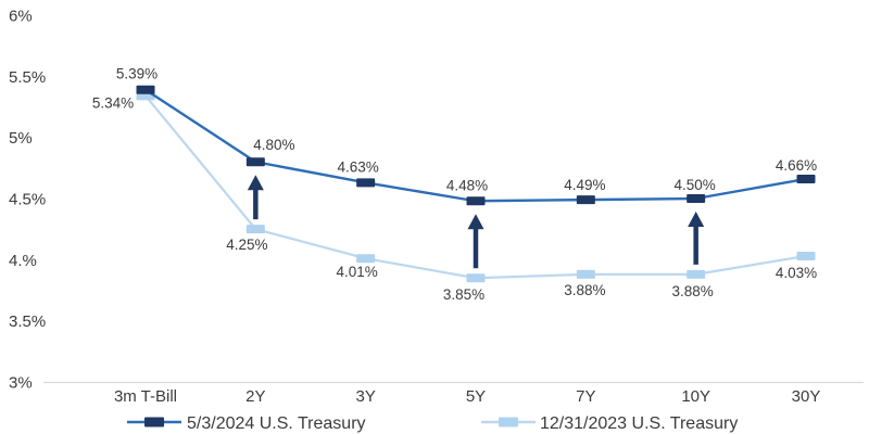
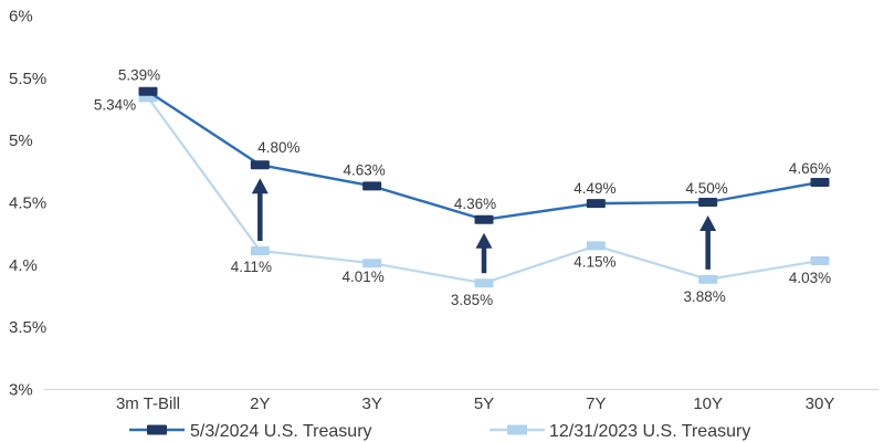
12/31/2023 U.S. Treasury/2Y: 4.25% -> 4.11%
5/3/2024 U.S. Treasury/5Y: 4.48% -> 4.36%
12/31/2023 U.S. Treasury/7Y: 3.88% -> 4.15%
